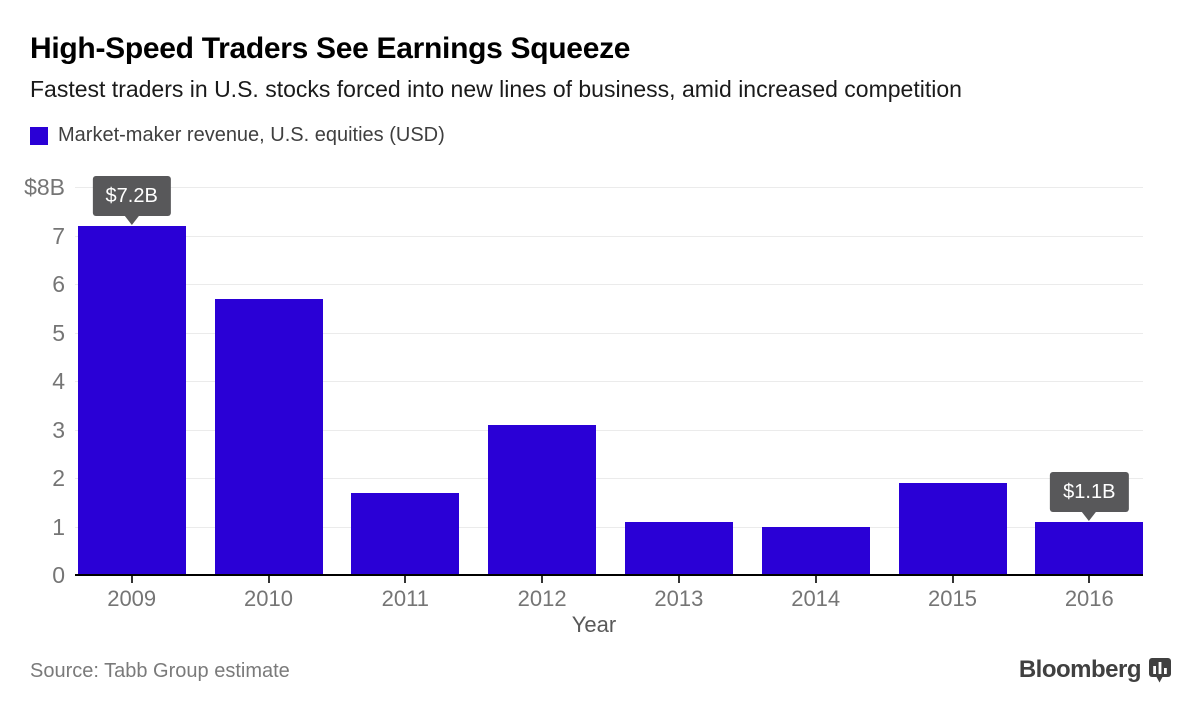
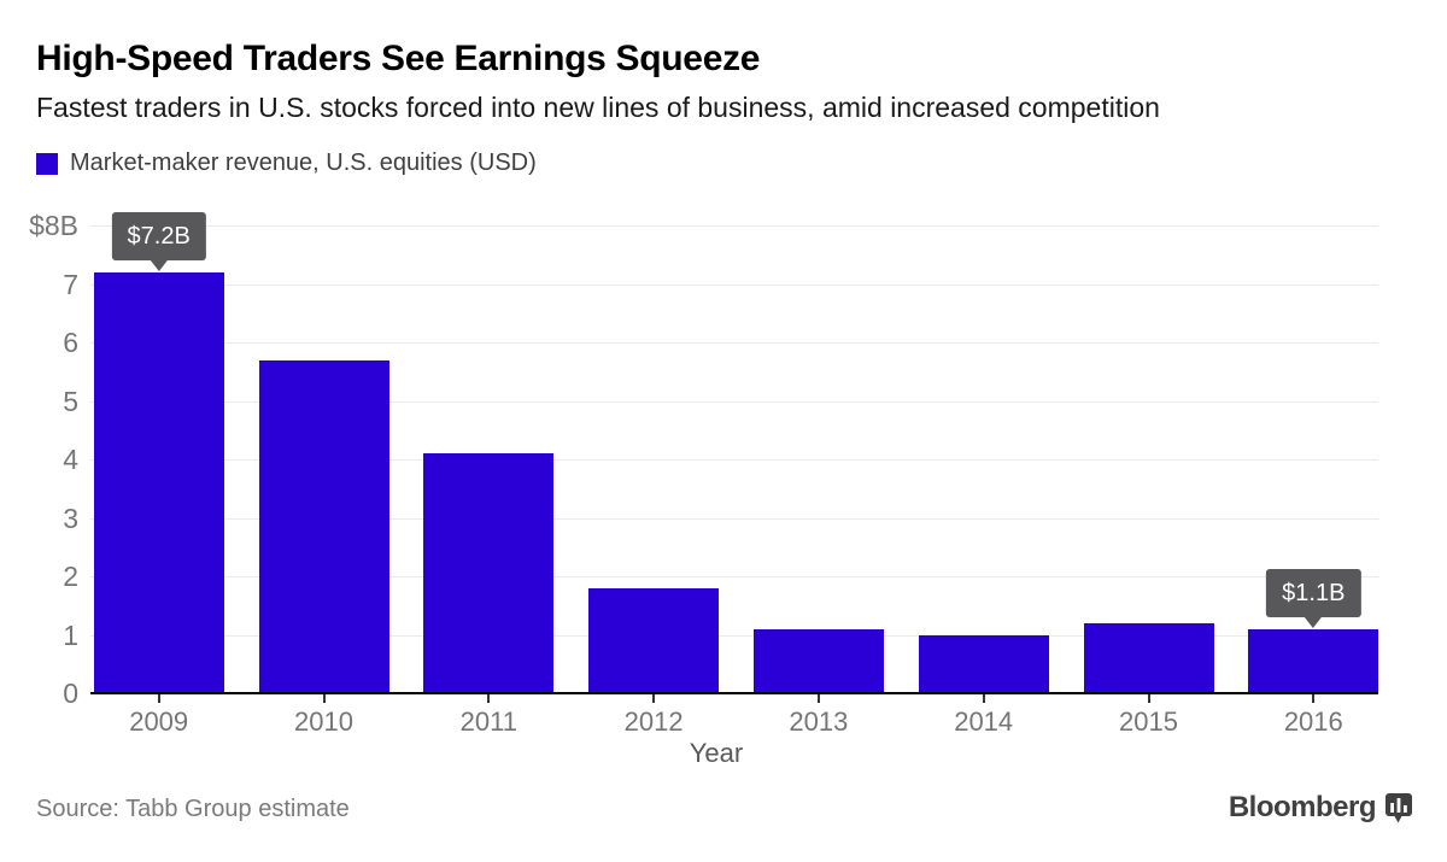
2011: $1.7B -> $4.1B
2012: $3.1B -> $1.8B
2015: $1.9B -> $1.2B
